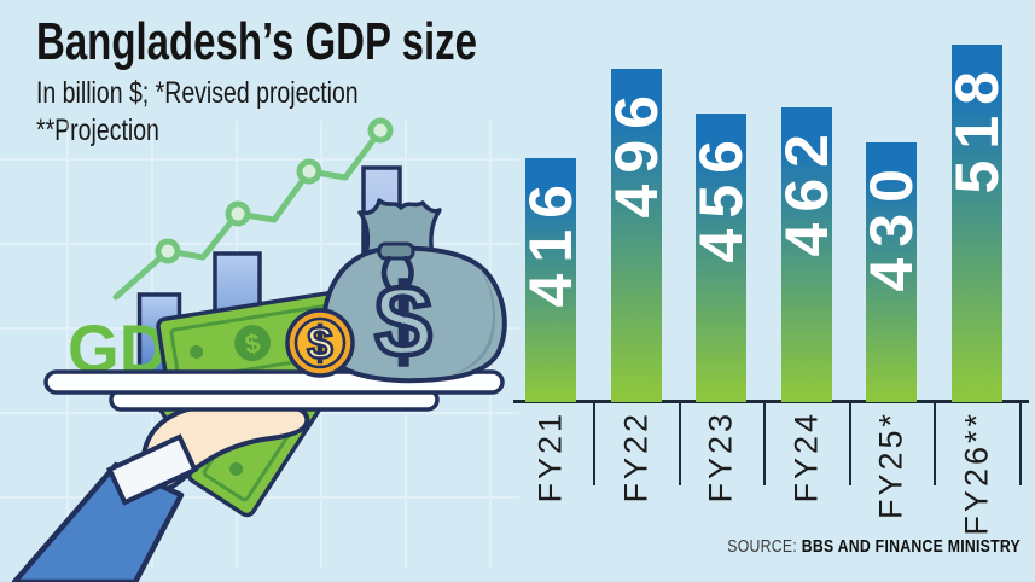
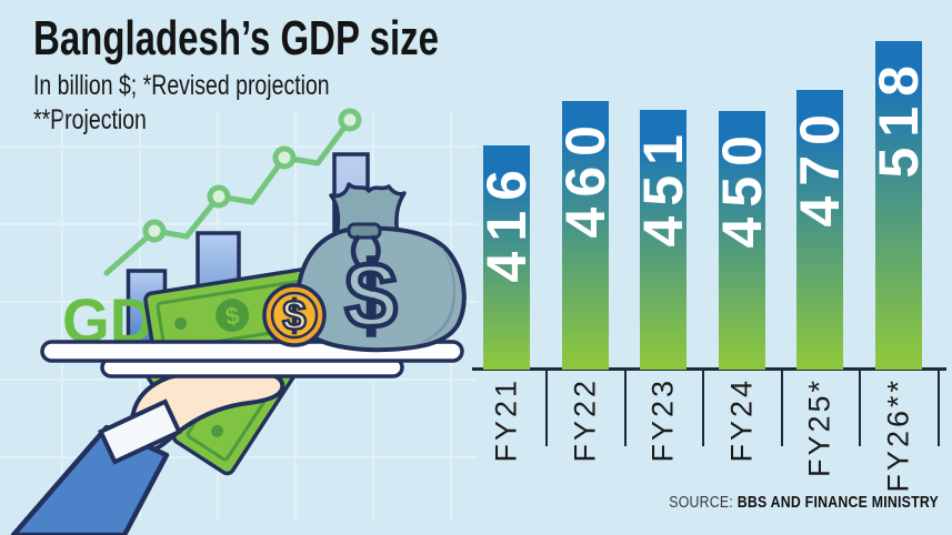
FY22: 496 -> 460
FY23: 456 -> 451
FY24: 462 -> 450
FY25*: 430 -> 470
